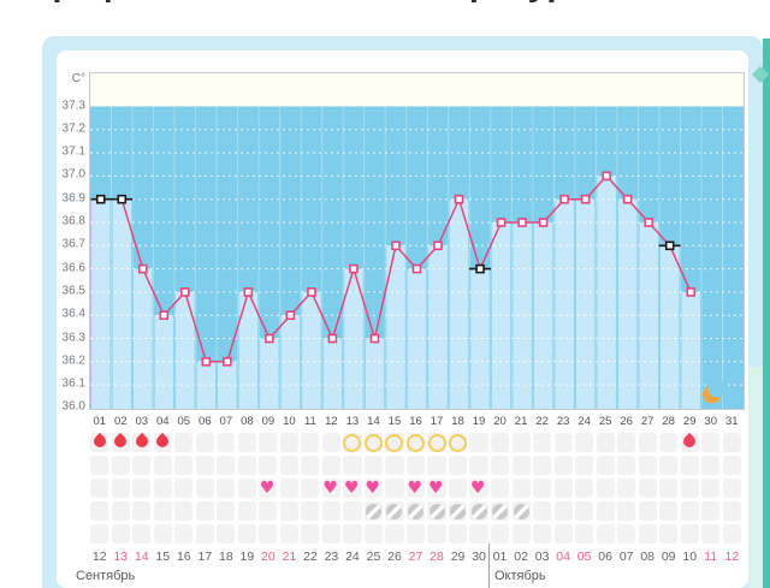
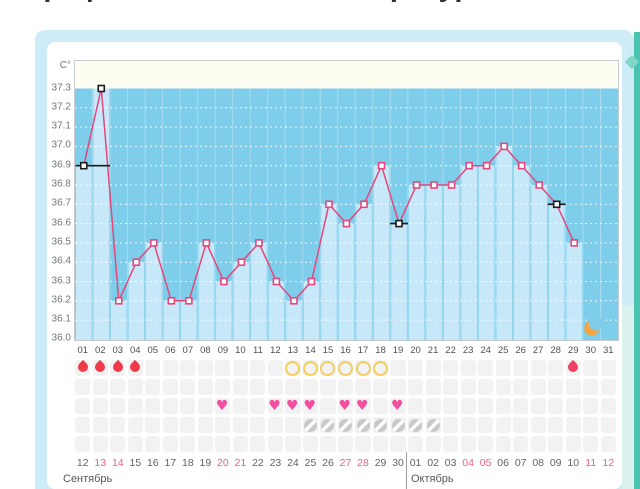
02: 36.9 -> 37.3
03: 36.6 -> 36.2
13: 36.6 -> 36.2
